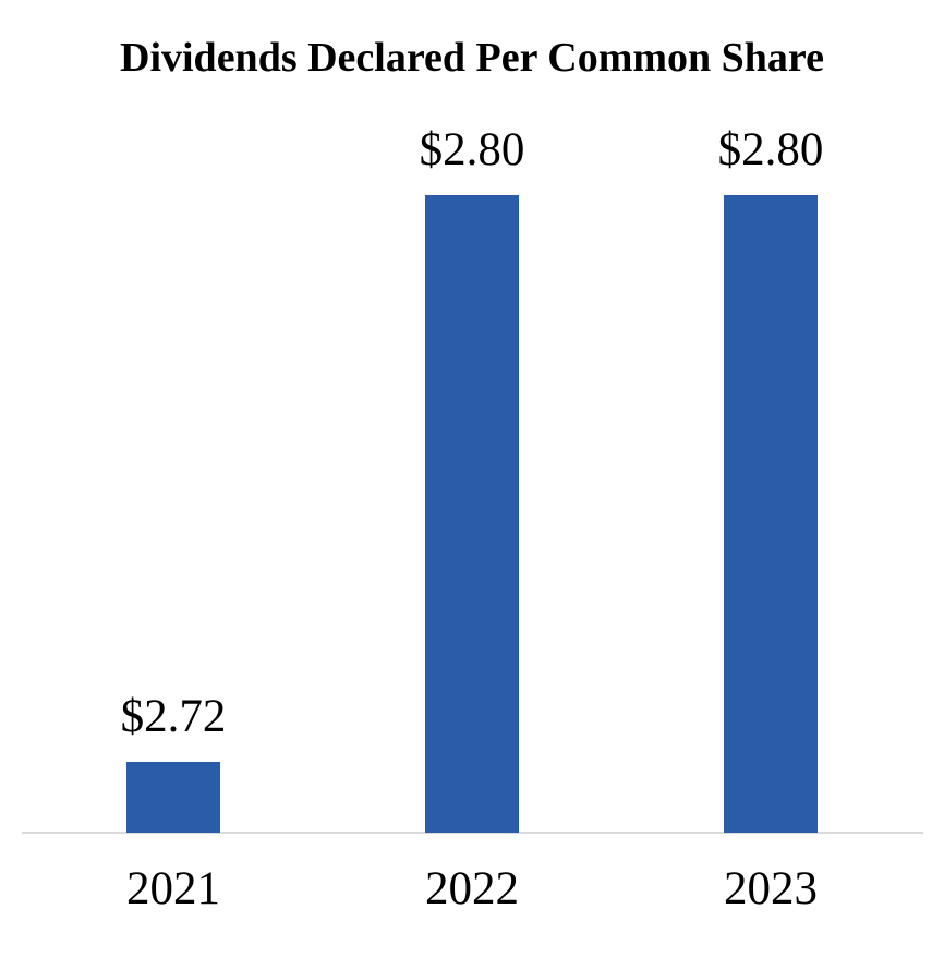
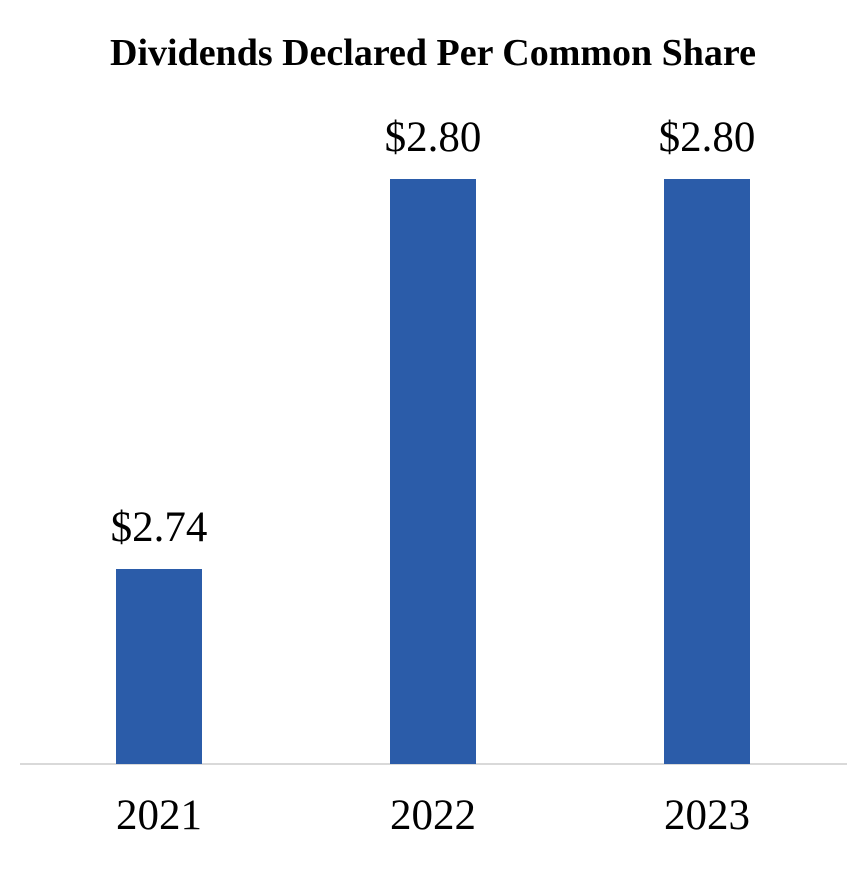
2021: $2.72 -> $2.74
